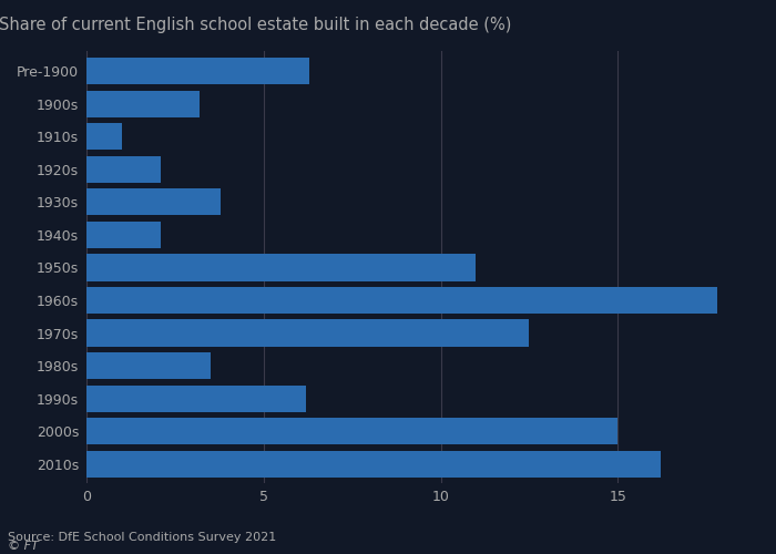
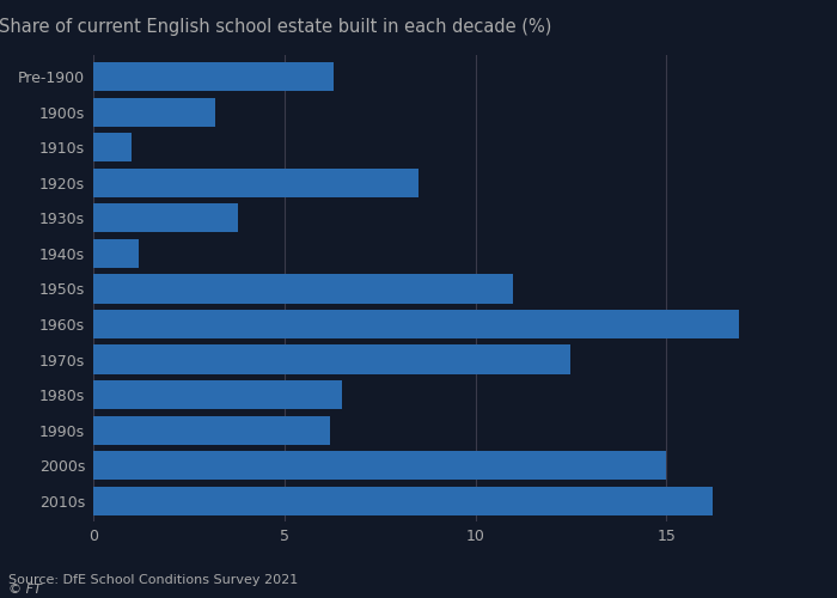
1920s: 2.1 -> 8.5
1940s: 2.1 -> 1.2
1960s: 17.8 -> 16.9
1980s: 3.5 -> 6.5
